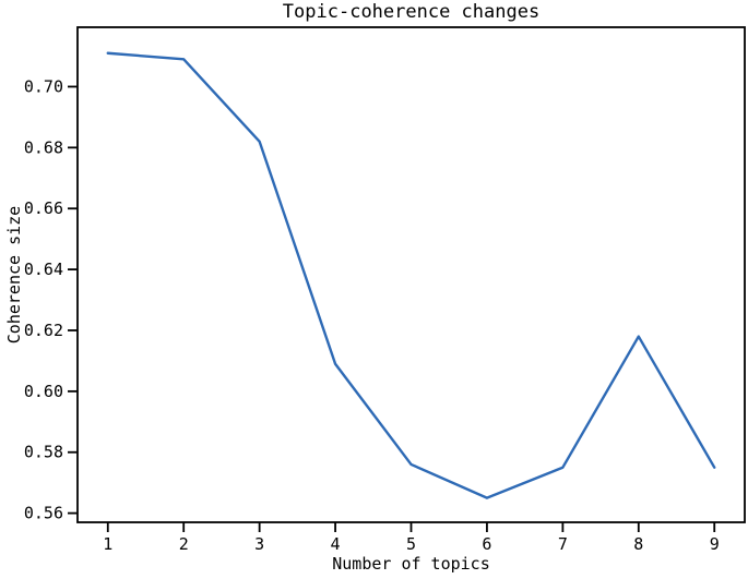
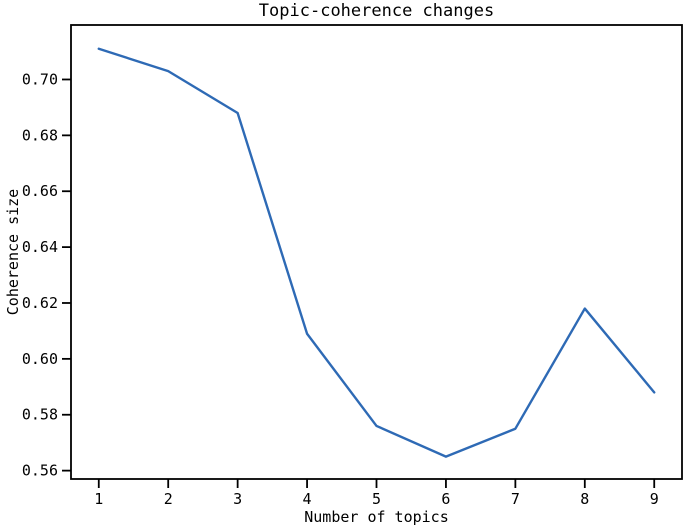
2: 0.709 -> 0.703
3: 0.682 -> 0.688
9: 0.575 -> 0.588
